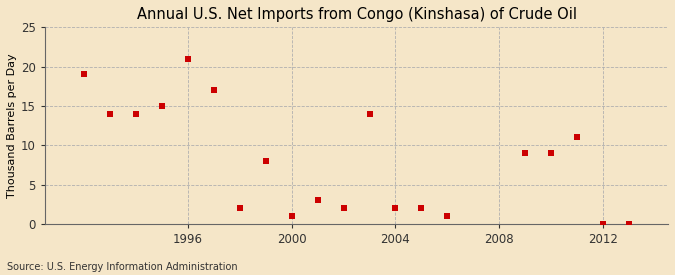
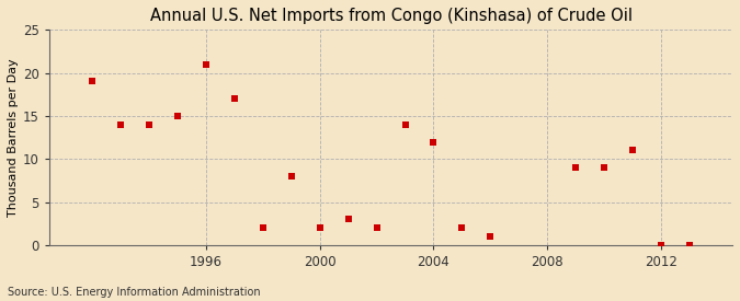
2000: 1 -> 2
2004: 2 -> 12
